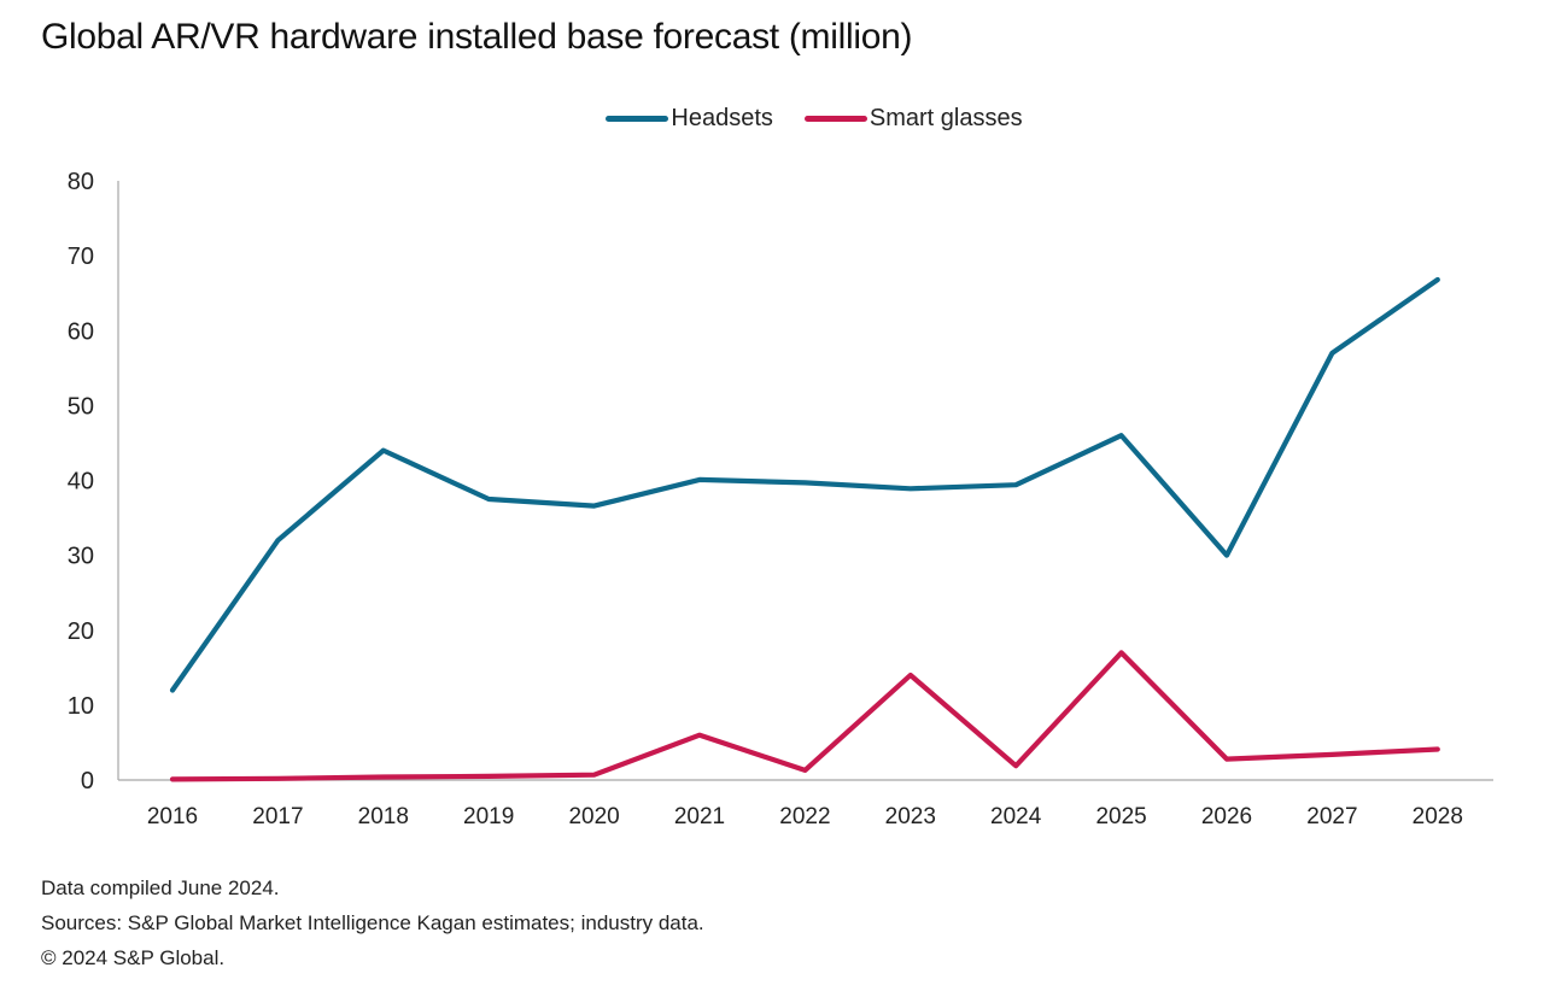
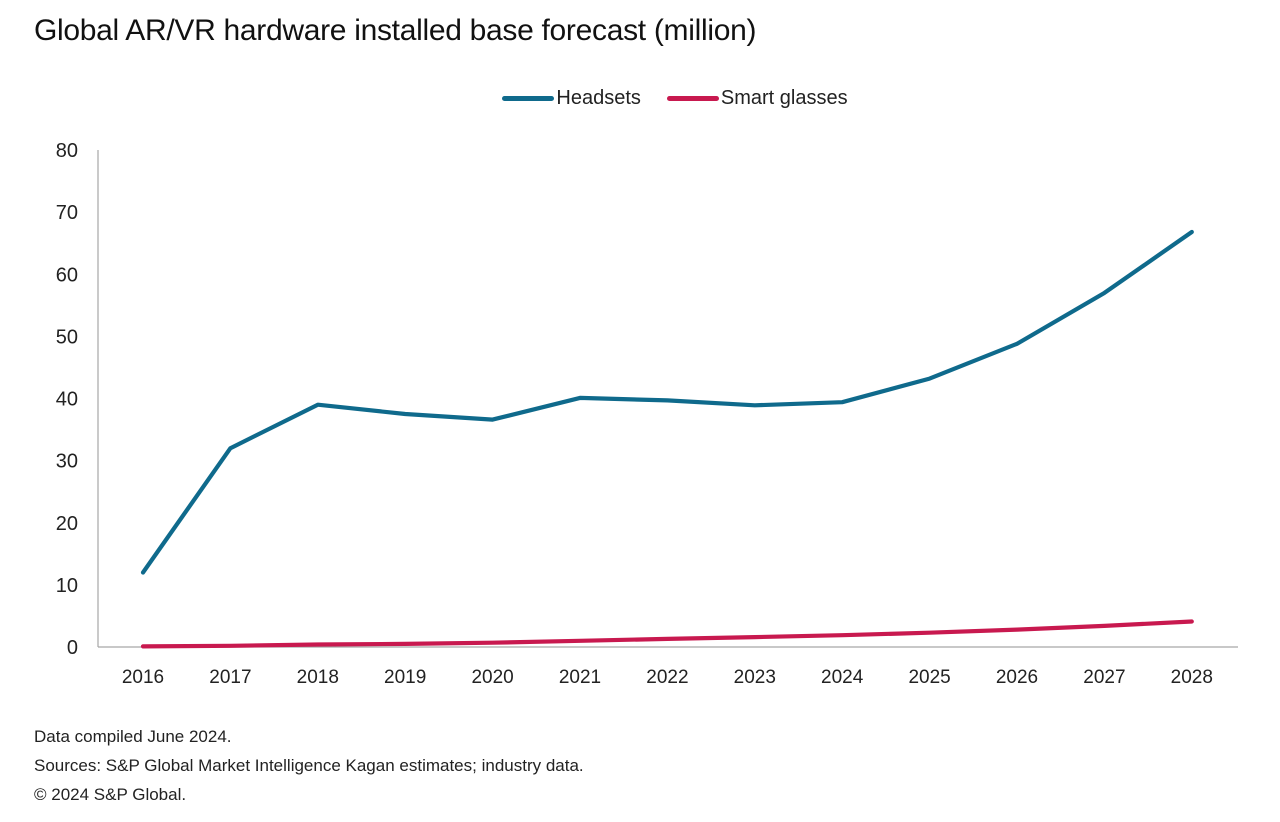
Headsets/2018: 44 -> 39
Smart glasses/2021: 6 -> 1
Smart glasses/2023: 14 -> 2
Headsets/2025: 46 -> 43
Smart glasses/2025: 17 -> 2
Headsets/2026: 30 -> 49
